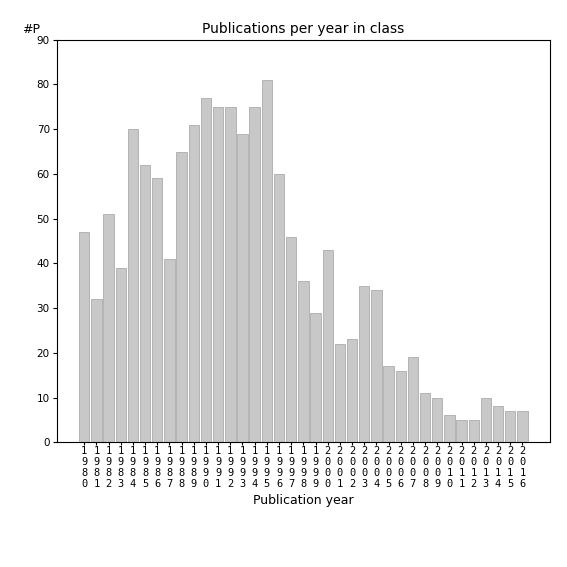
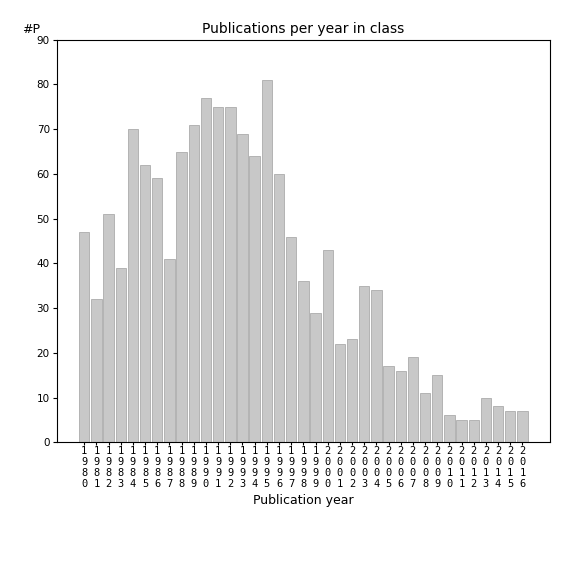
1 9 9 4: 75 -> 64
2 0 0 9: 10 -> 15
